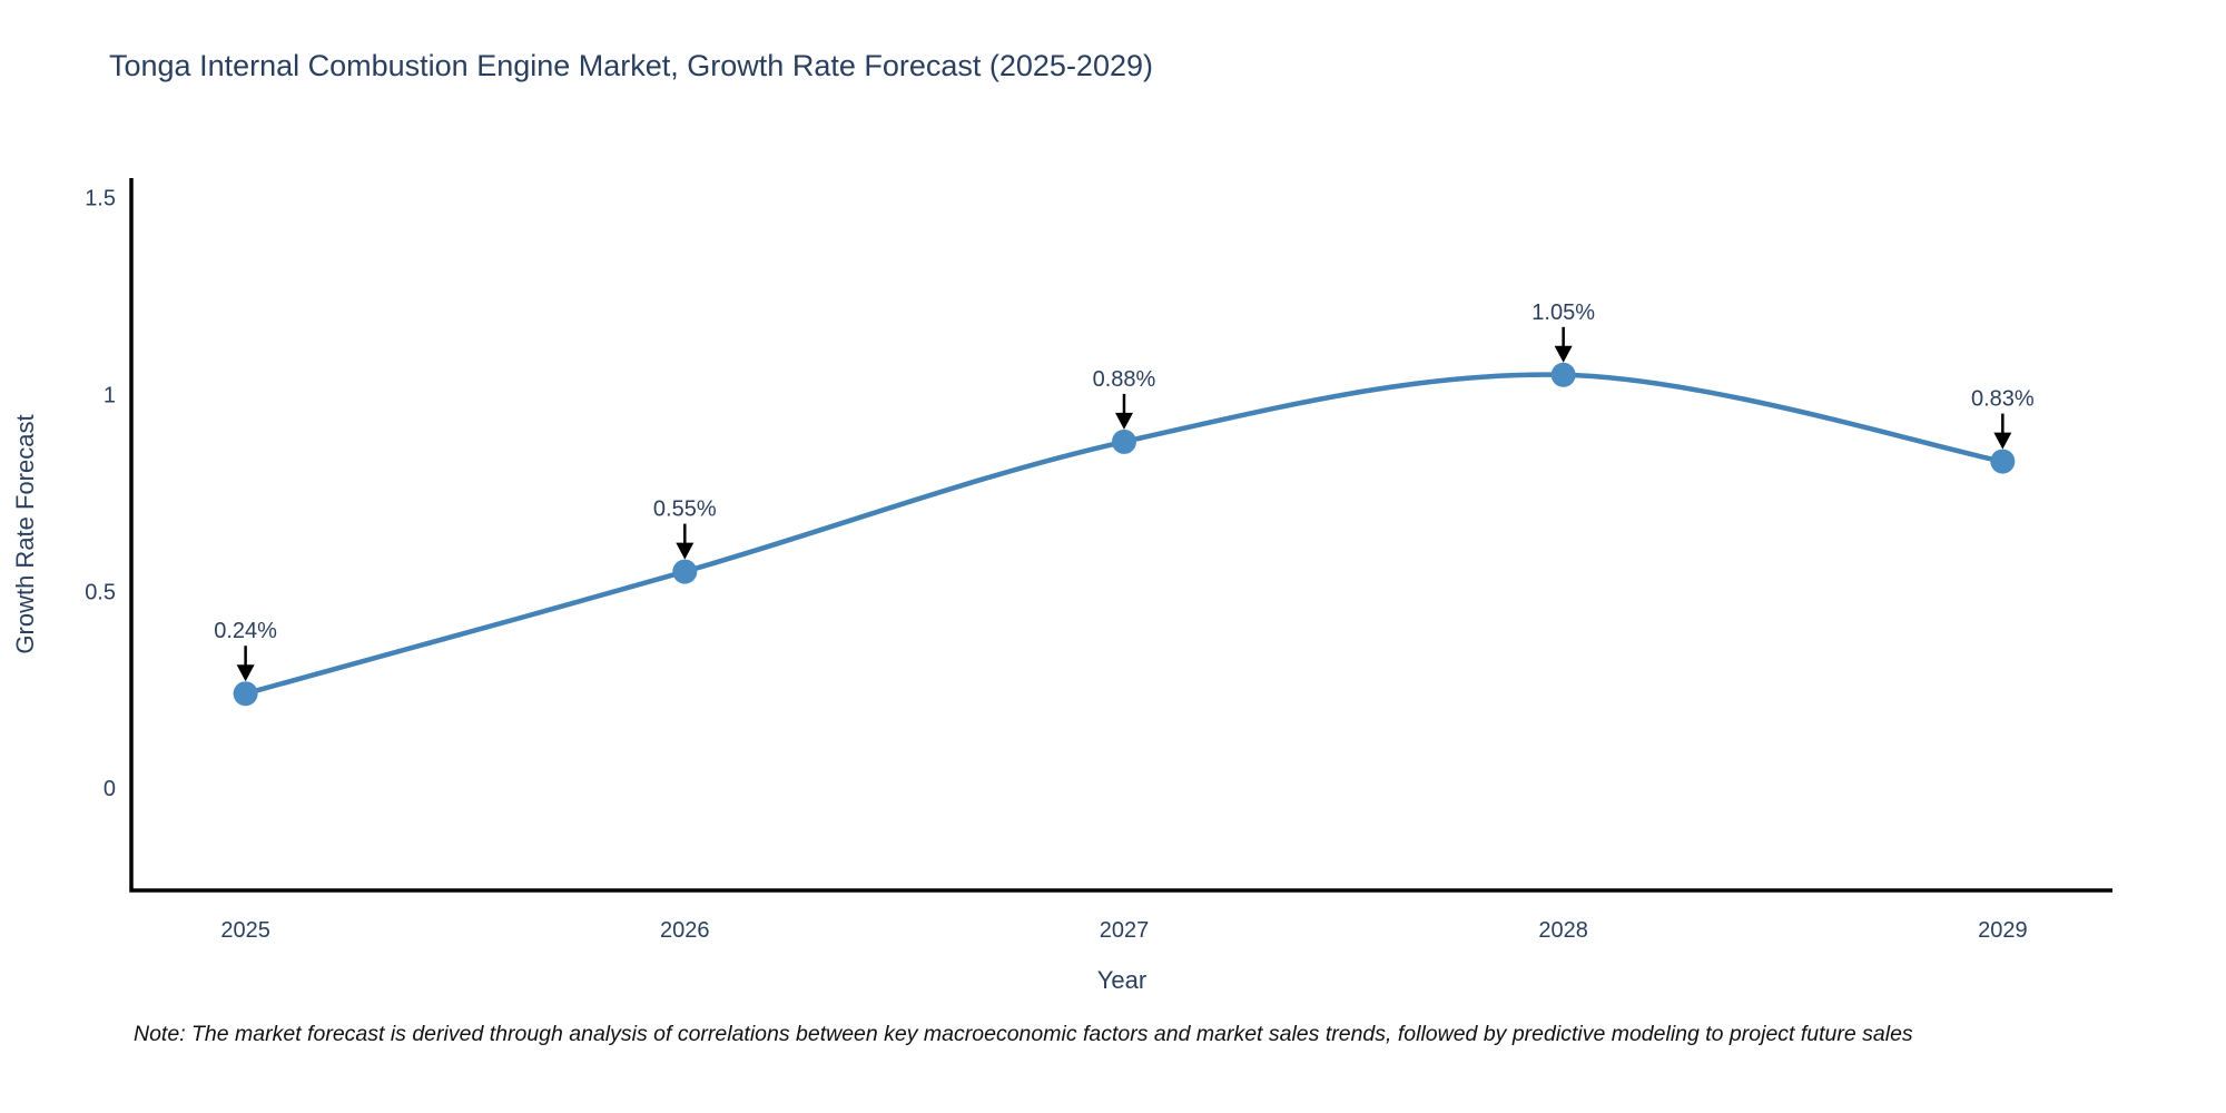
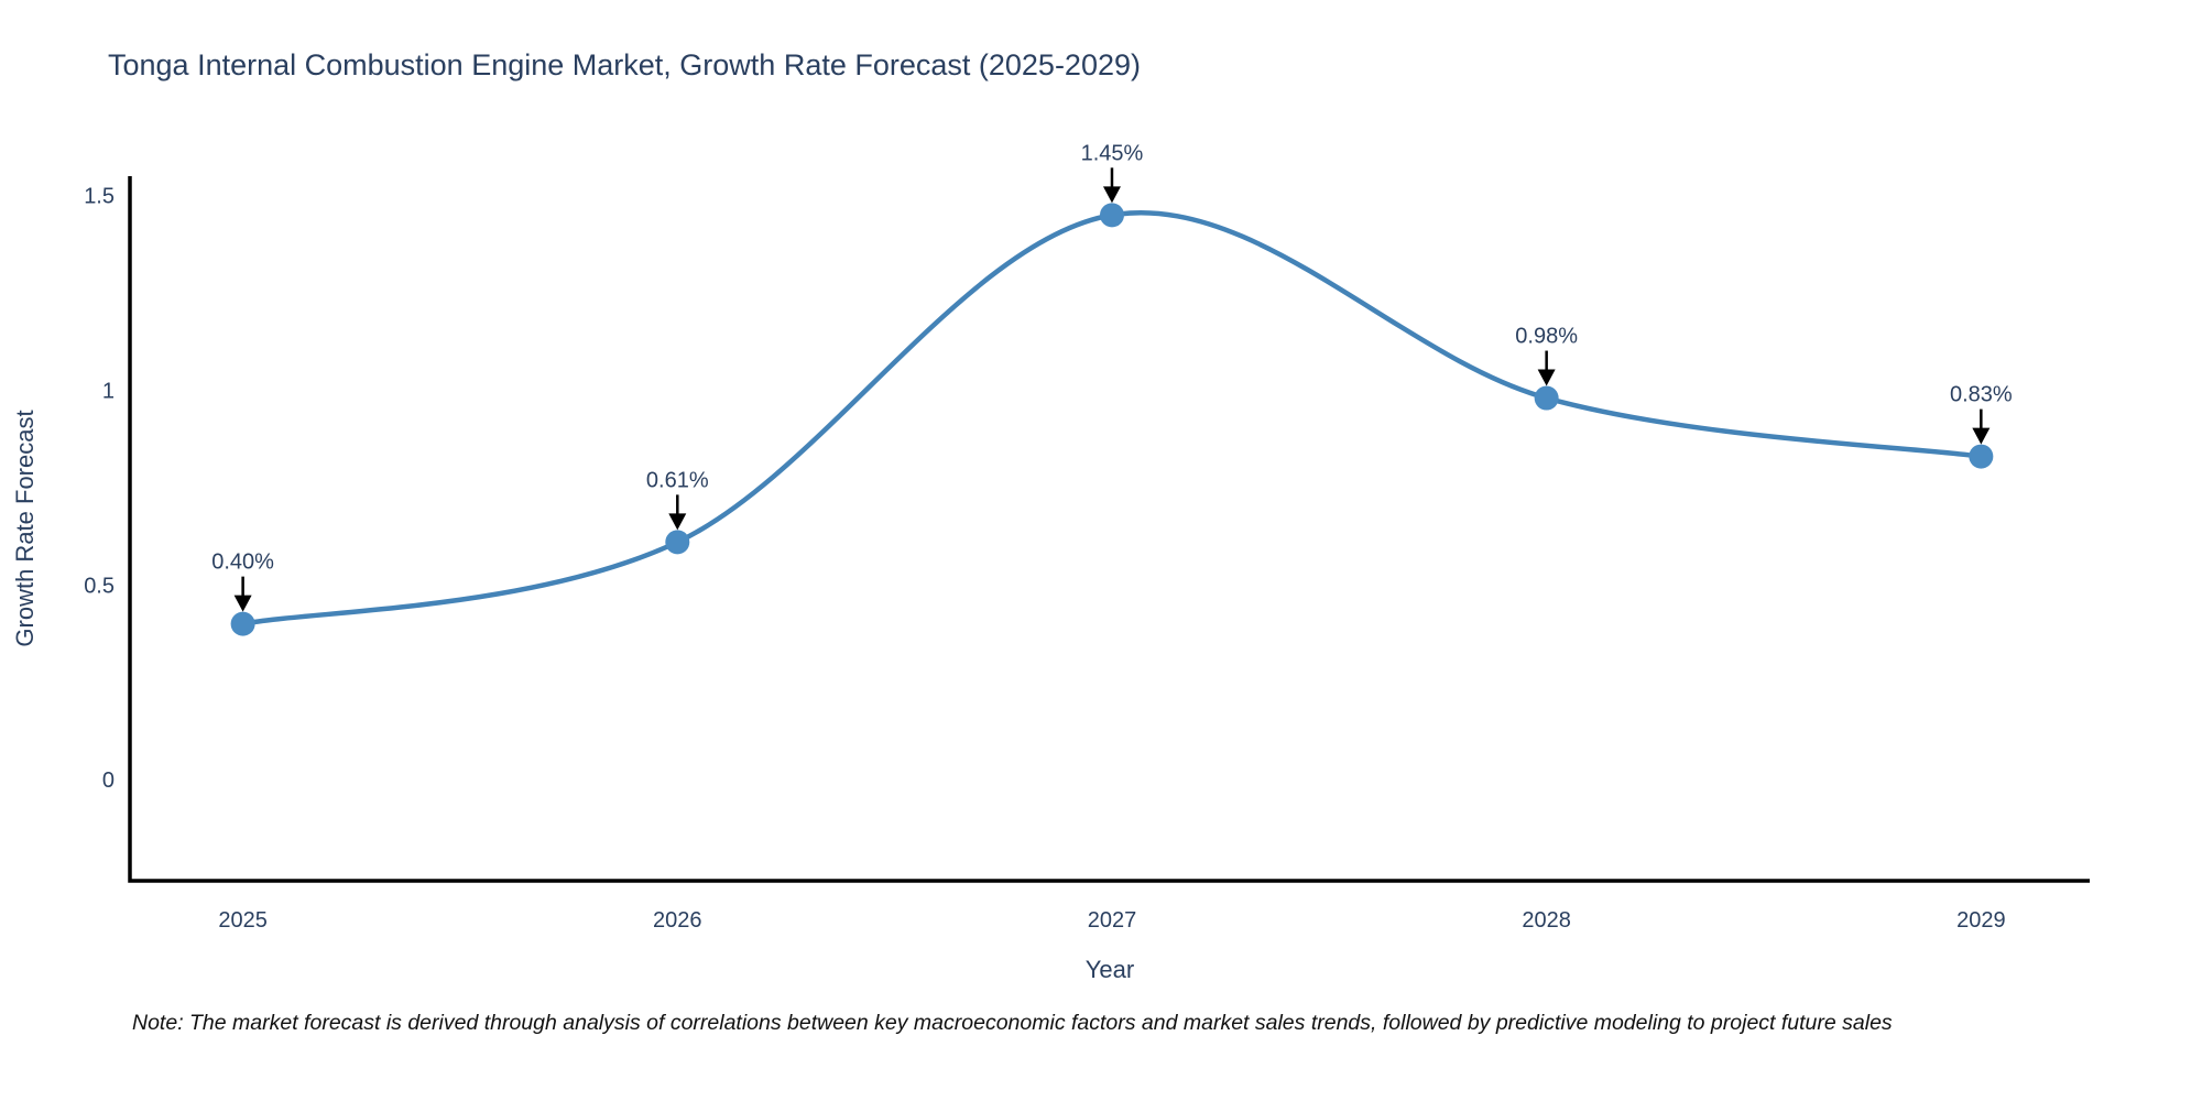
2025: 0.24% -> 0.40%
2026: 0.55% -> 0.61%
2027: 0.88% -> 1.45%
2028: 1.05% -> 0.98%
